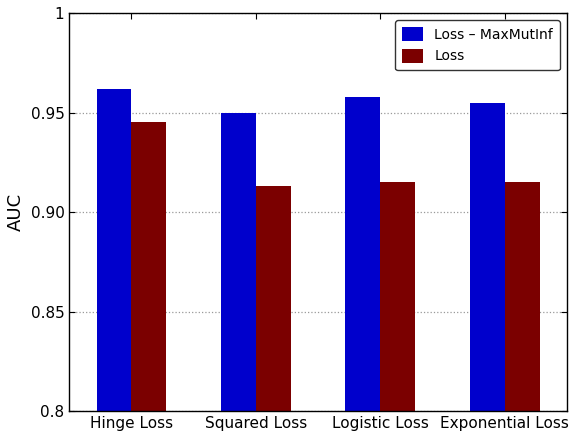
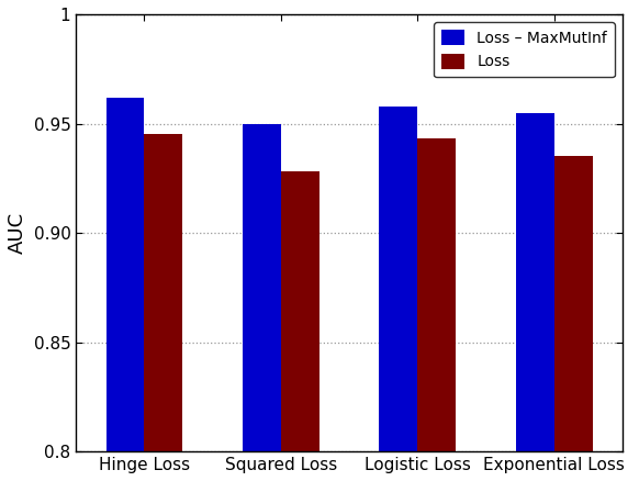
Loss/Squared Loss: 0.913 -> 0.928
Loss/Logistic Loss: 0.915 -> 0.943
Loss/Exponential Loss: 0.915 -> 0.935
